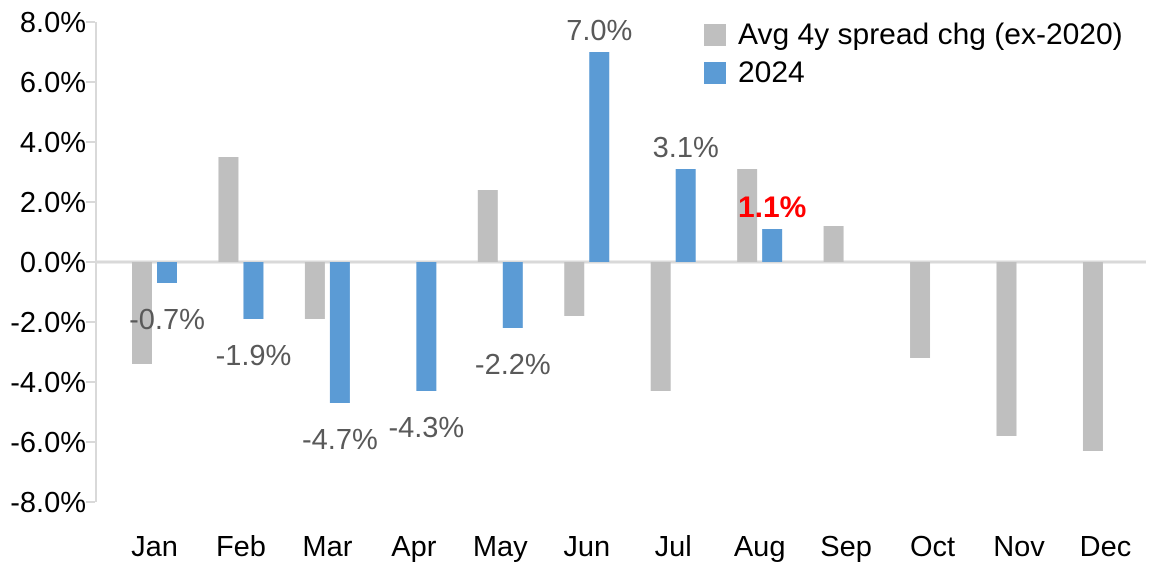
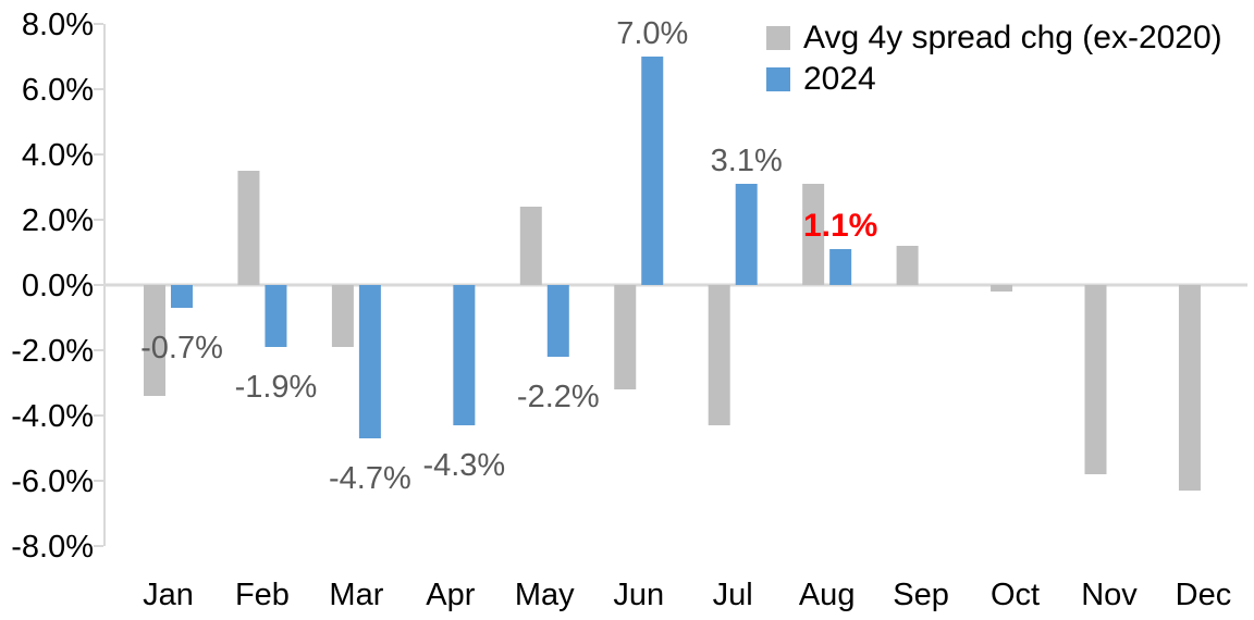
Avg 4y spread chg (ex-2020)/Jun: -1.8% -> -3.2%
Avg 4y spread chg (ex-2020)/Oct: -3.2% -> -0.2%
